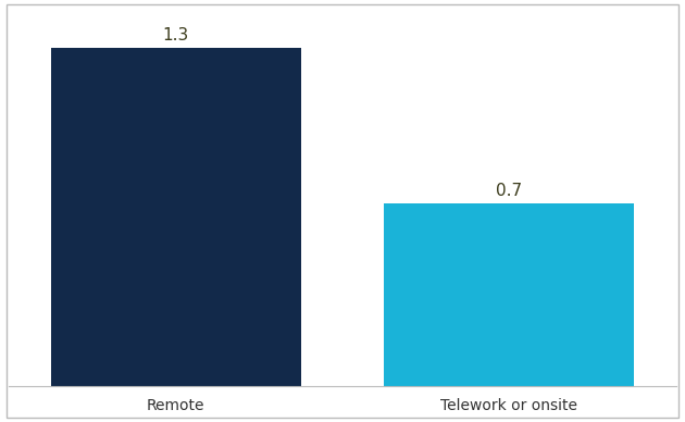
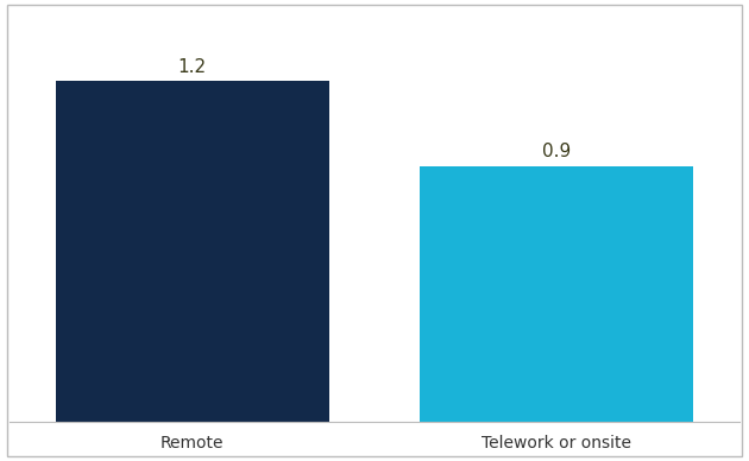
Remote: 1.3 -> 1.2
Telework or onsite: 0.7 -> 0.9
